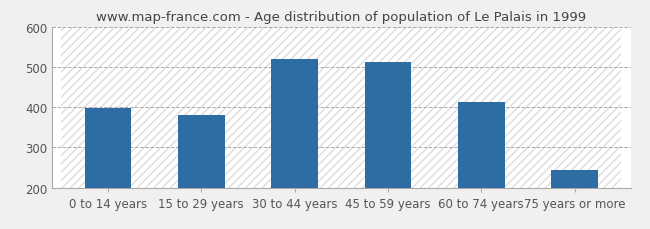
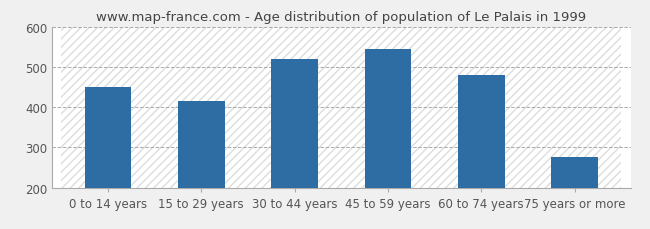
0 to 14 years: 399 -> 450
15 to 29 years: 381 -> 415
45 to 59 years: 511 -> 545
60 to 74 years: 413 -> 480
75 years or more: 243 -> 275
